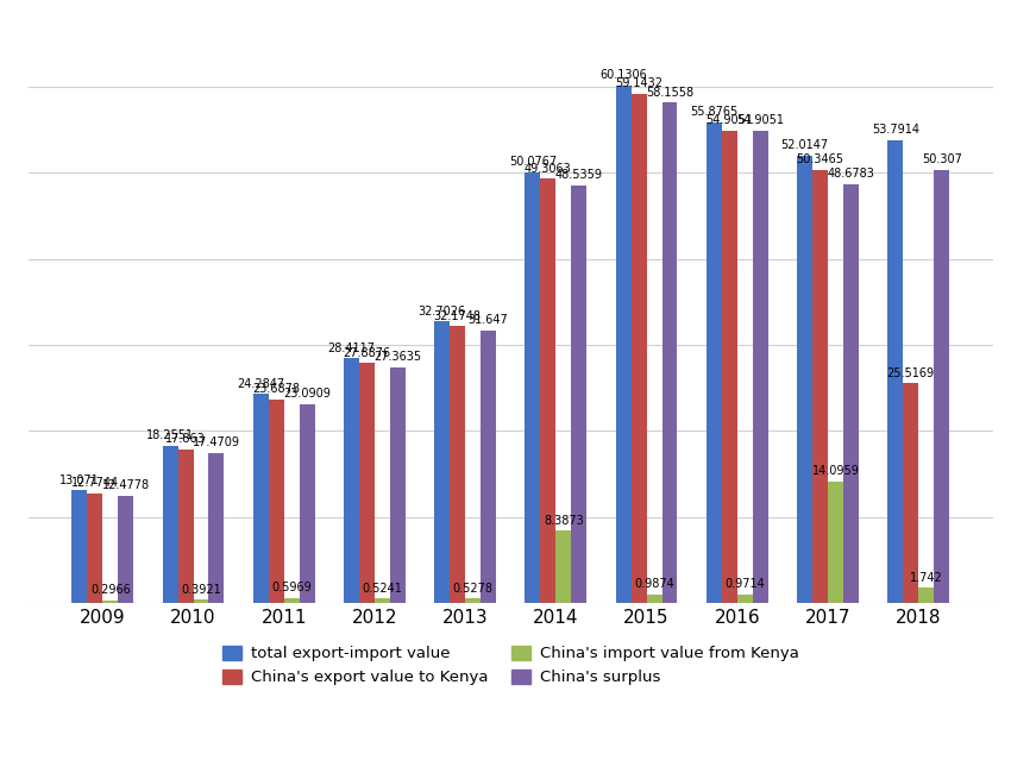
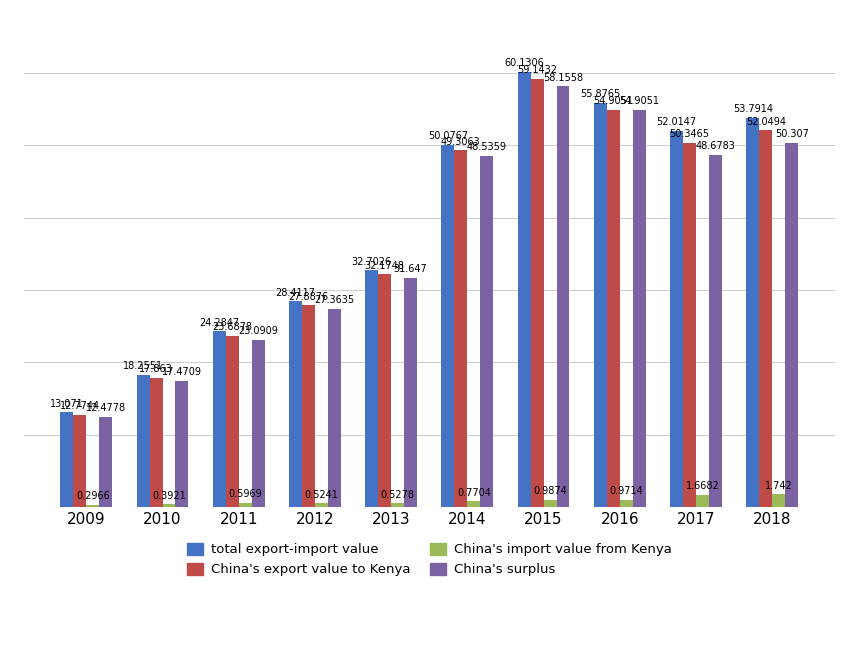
China's import value from Kenya/2014: 8.3873 -> 0.7704
China's import value from Kenya/2017: 14.0959 -> 1.6682
China's export value to Kenya/2018: 25.5169 -> 52.0494
